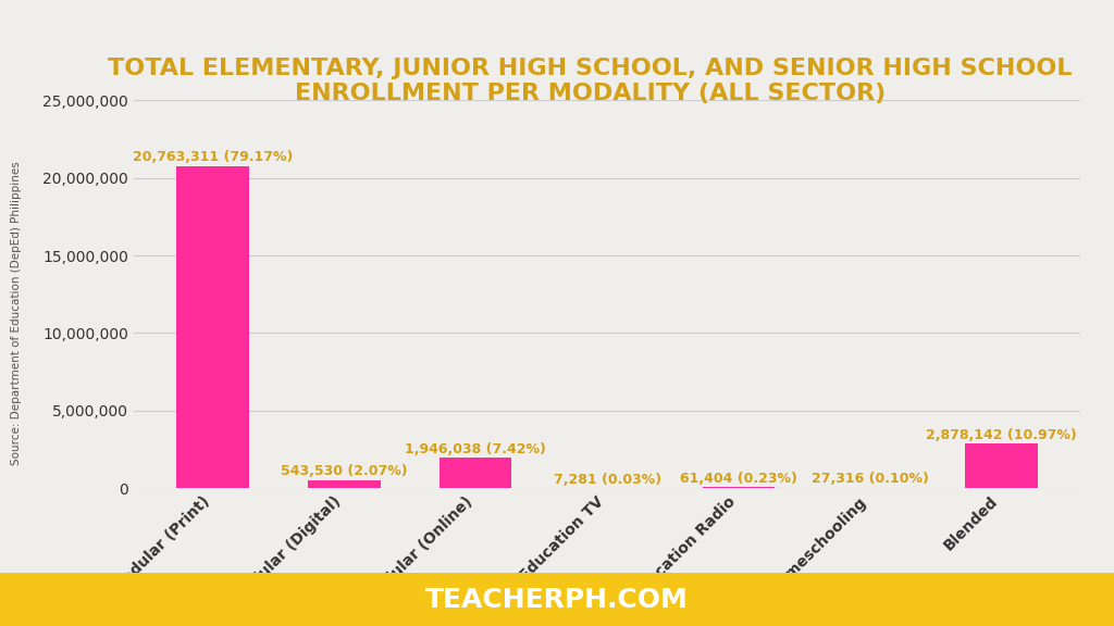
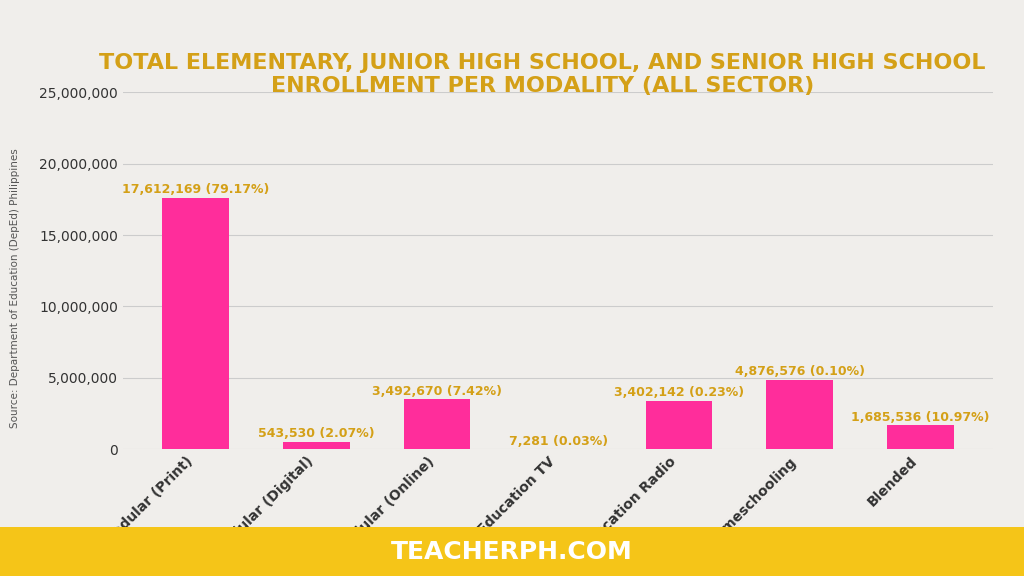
Modular (Print): 20,763,311 -> 17,612,169
Modular (Online): 1,946,038 -> 3,492,670
Education Radio: 61,404 -> 3,402,142
Homeschooling: 27,316 -> 4,876,576
Blended: 2,878,142 -> 1,685,536
